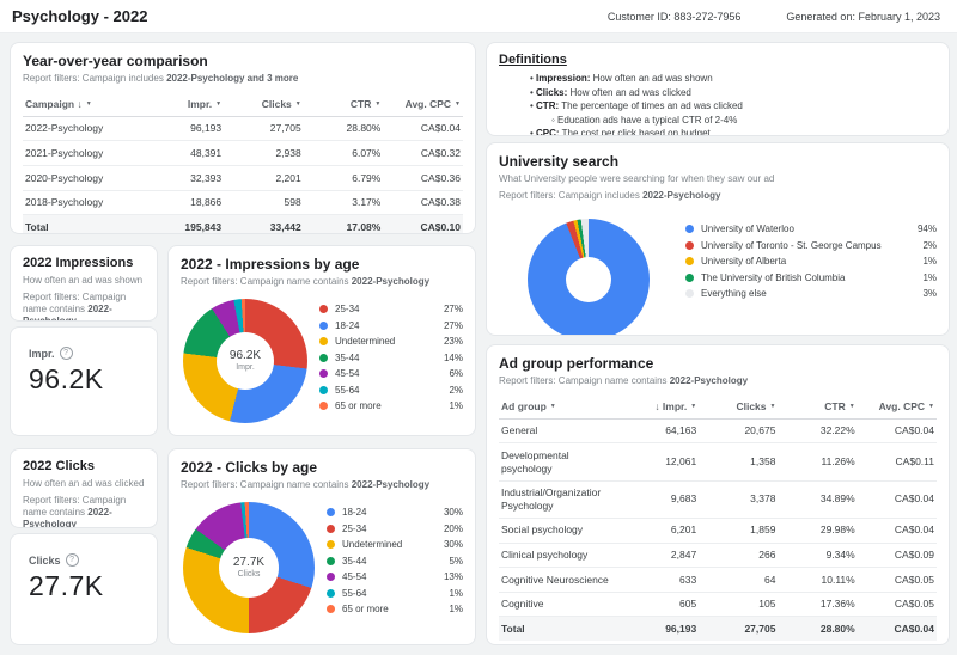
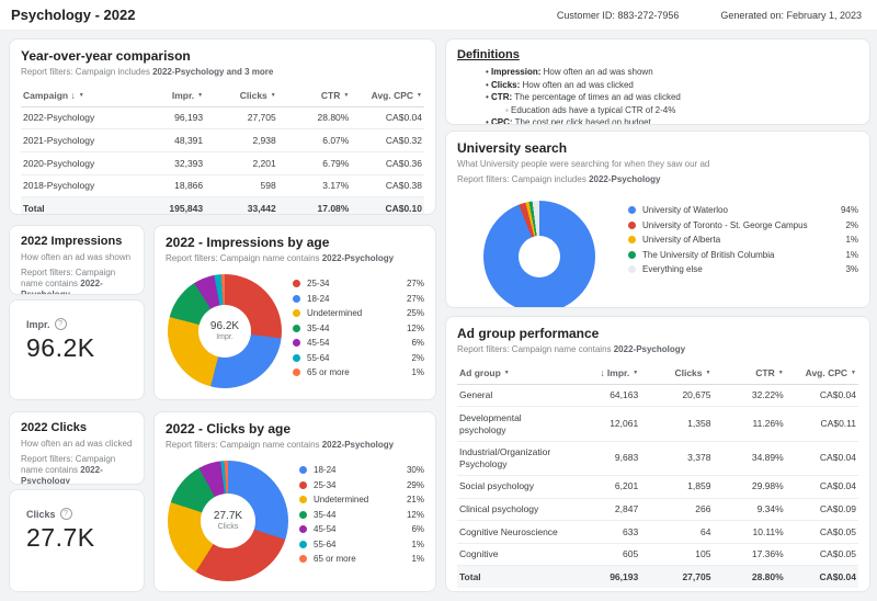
2022 - Impressions by age/Undetermined: 23% -> 25%
2022 - Impressions by age/35-44: 14% -> 12%
2022 - Clicks by age/25-34: 20% -> 29%
2022 - Clicks by age/Undetermined: 30% -> 21%
2022 - Clicks by age/35-44: 5% -> 12%
2022 - Clicks by age/45-54: 13% -> 6%
